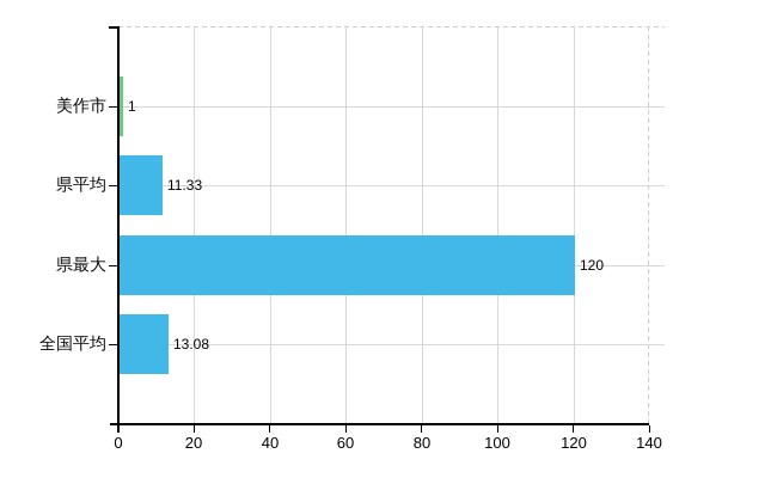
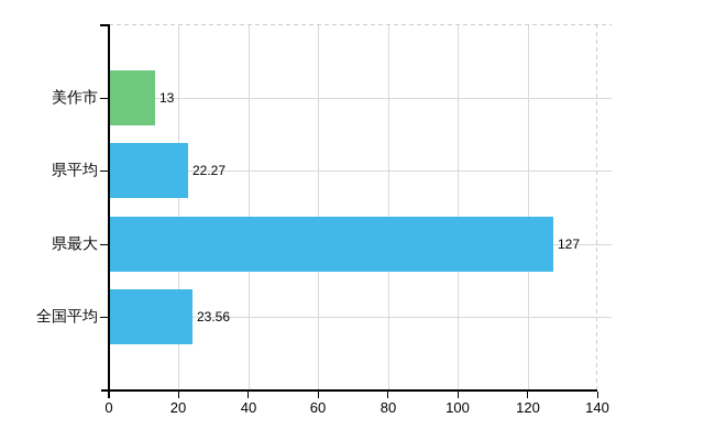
美作市: 1 -> 13
県平均: 11.33 -> 22.27
県最大: 120 -> 127
全国平均: 13.08 -> 23.56
